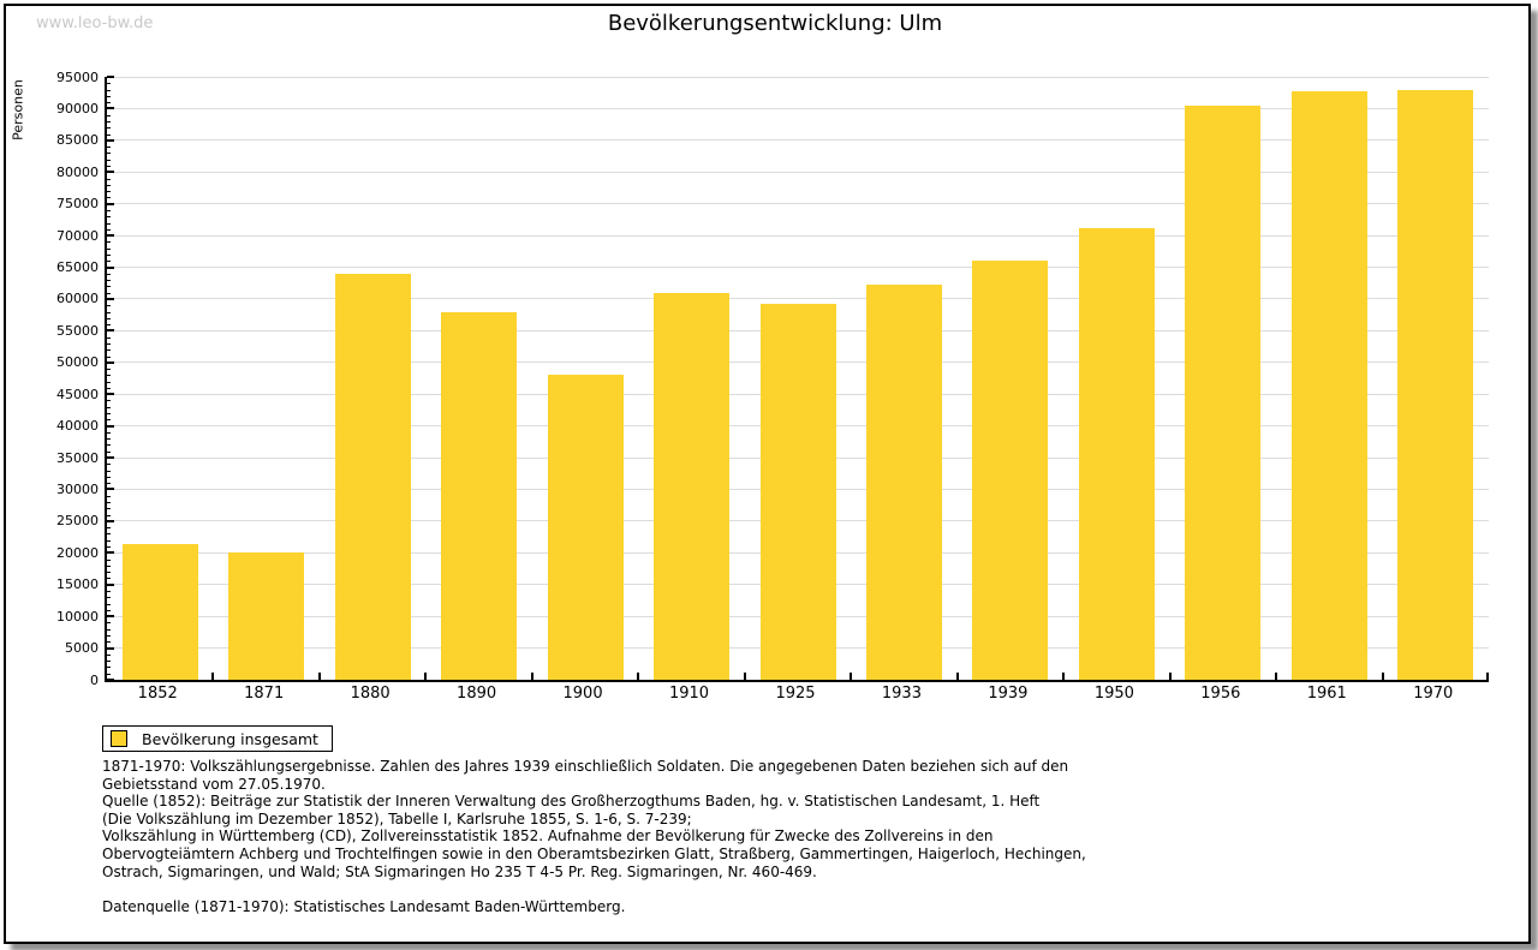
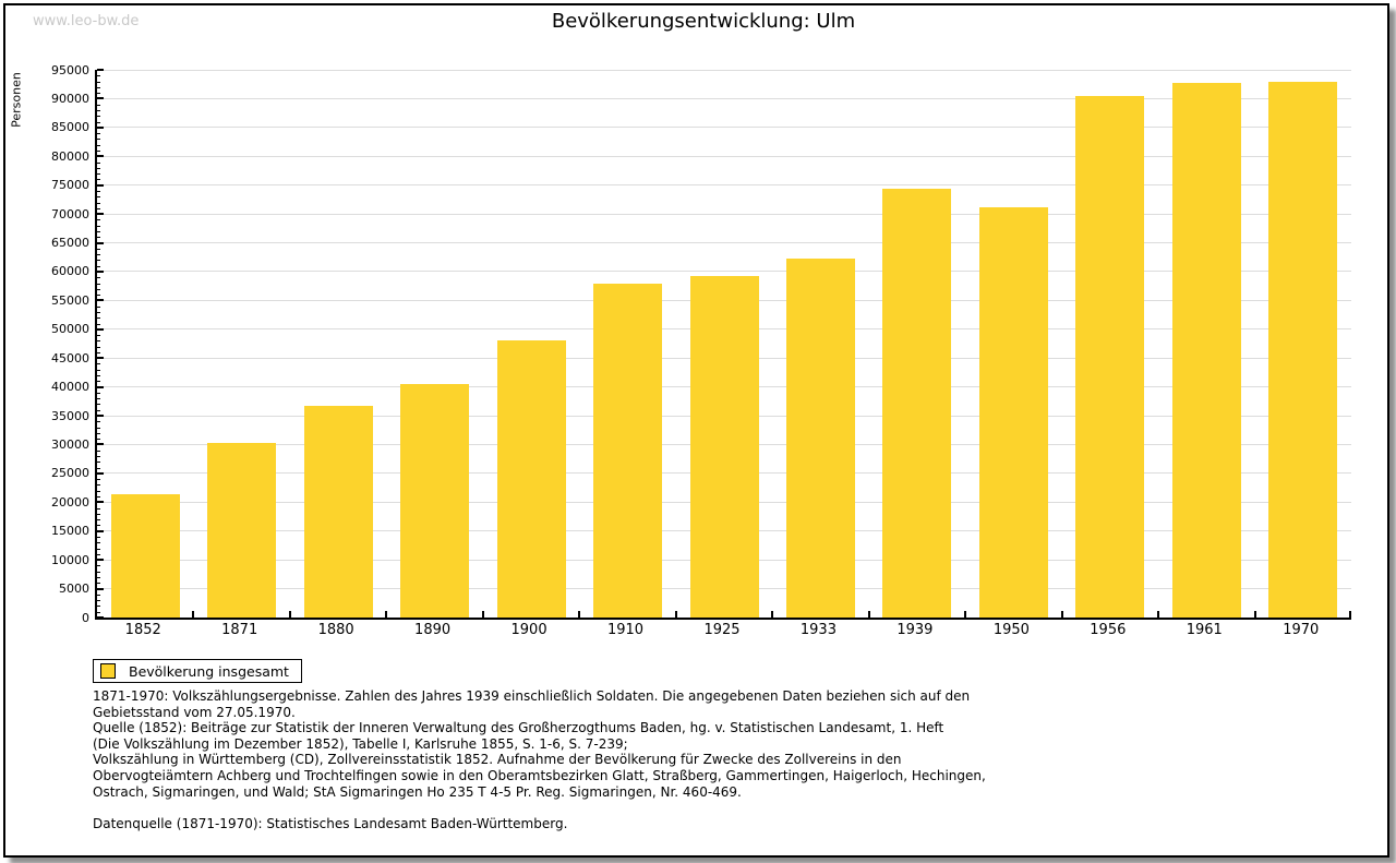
1871: 20000 -> 30000
1880: 64000 -> 37000
1890: 58000 -> 40000
1910: 61000 -> 58000
1939: 66000 -> 74000
